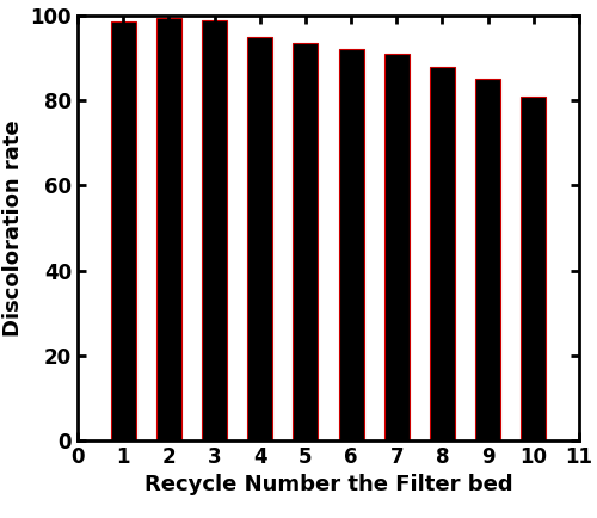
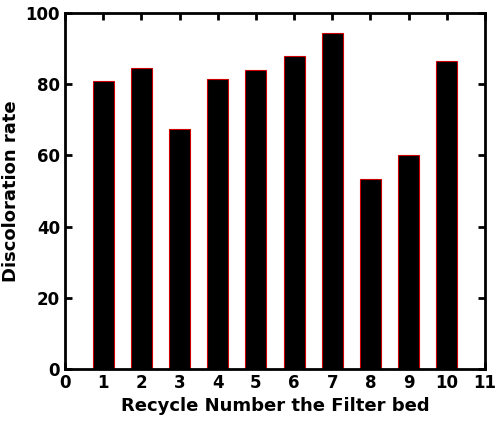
1: 98.5 -> 81.0
2: 99.5 -> 84.5
3: 99.0 -> 67.5
4: 95.0 -> 81.5
5: 93.5 -> 84.0
6: 92.0 -> 88.0
7: 91.0 -> 94.5
8: 88.0 -> 53.5
9: 85.0 -> 60.0
10: 81.0 -> 86.5
